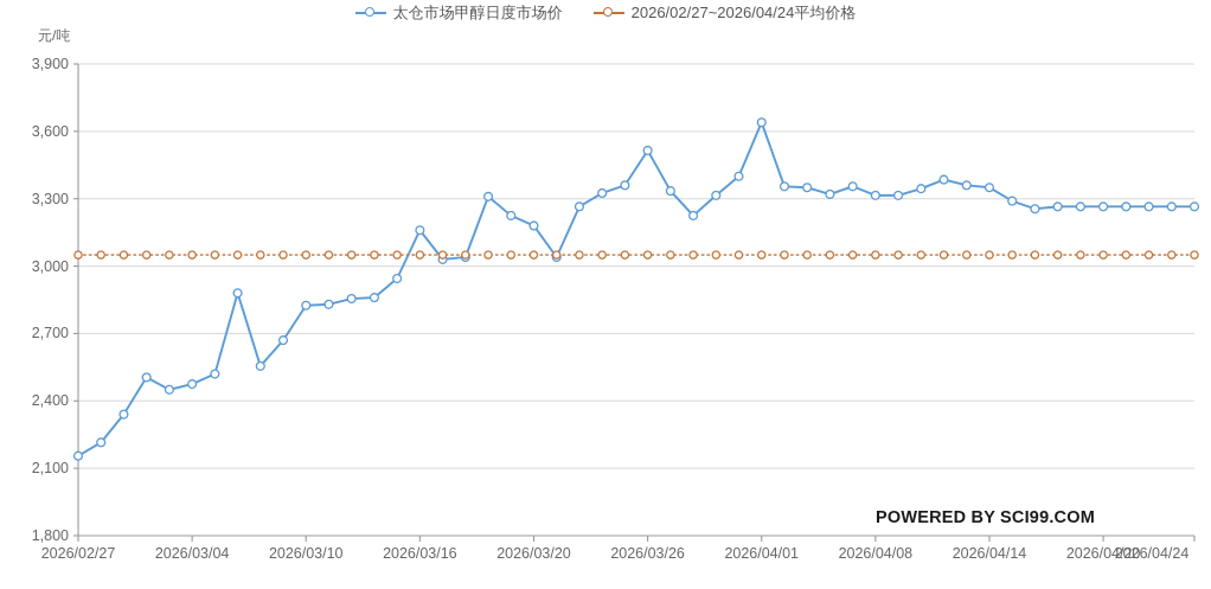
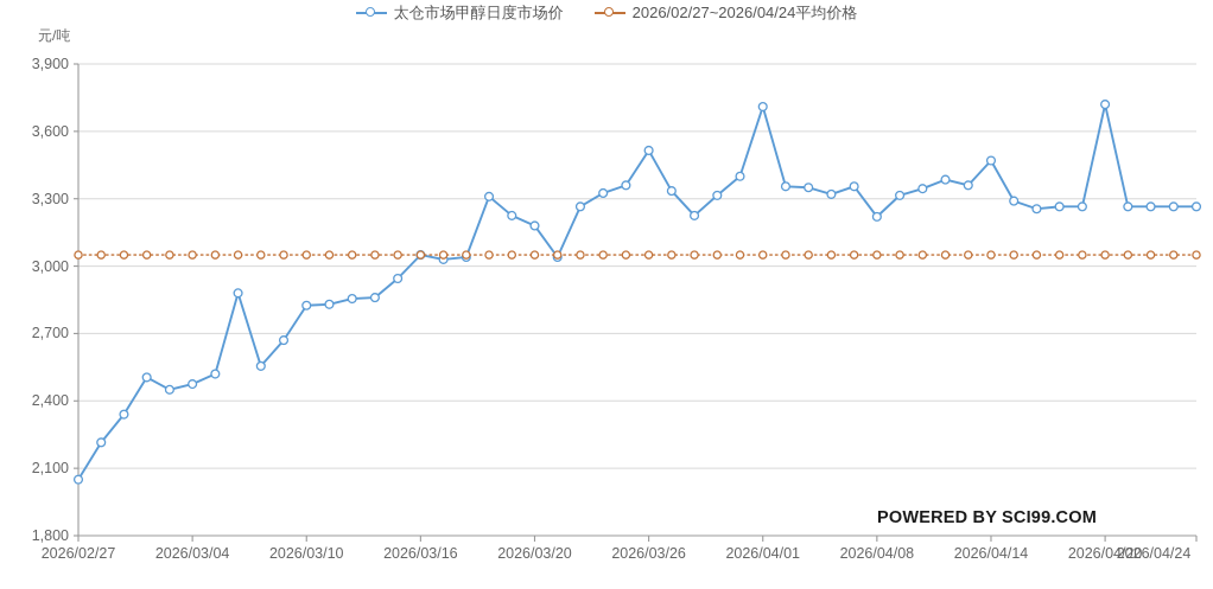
太仓市场甲醇日度市场价/2026/02/27: 2160 -> 2050
太仓市场甲醇日度市场价/2026/03/16: 3160 -> 3050
太仓市场甲醇日度市场价/2026/04/01: 3640 -> 3710
太仓市场甲醇日度市场价/2026/04/08: 3320 -> 3220
太仓市场甲醇日度市场价/2026/04/14: 3350 -> 3470
太仓市场甲醇日度市场价/2026/04/20: 3260 -> 3720
